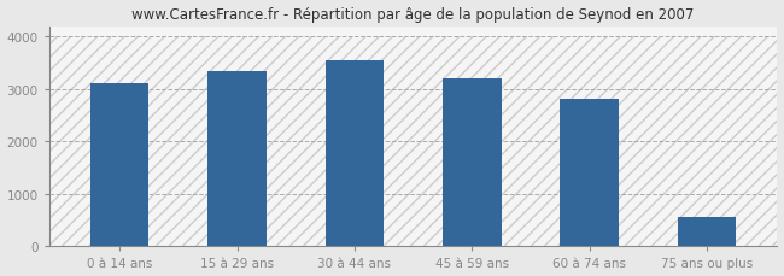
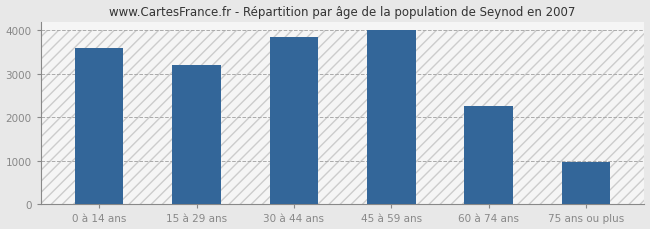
0 à 14 ans: 3100 -> 3600
15 à 29 ans: 3350 -> 3200
30 à 44 ans: 3550 -> 3850
45 à 59 ans: 3200 -> 4000
60 à 74 ans: 2800 -> 2250
75 ans ou plus: 550 -> 970
